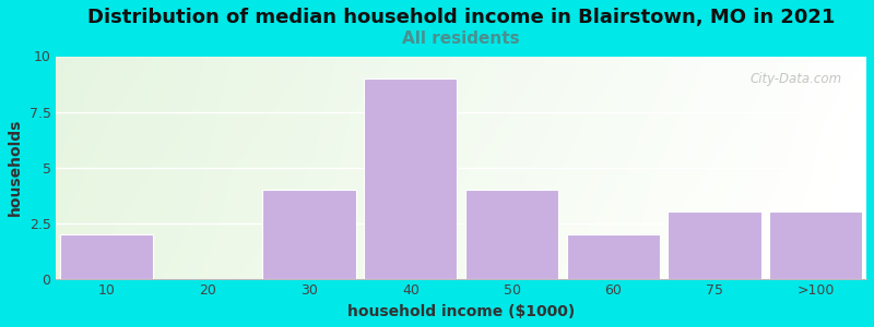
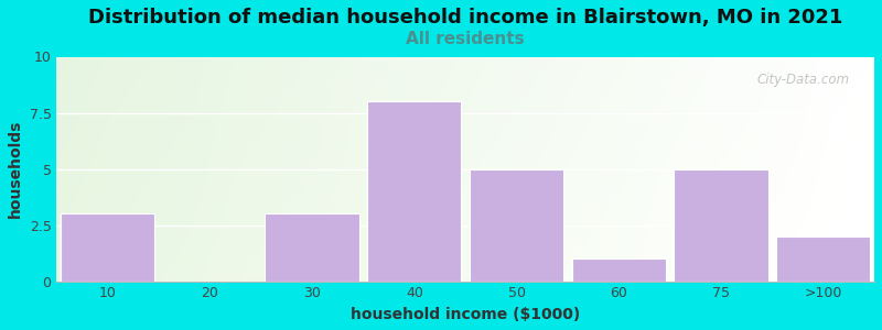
10: 2 -> 3
30: 4 -> 3
40: 9 -> 8
50: 4 -> 5
60: 2 -> 1
75: 3 -> 5
>100: 3 -> 2
